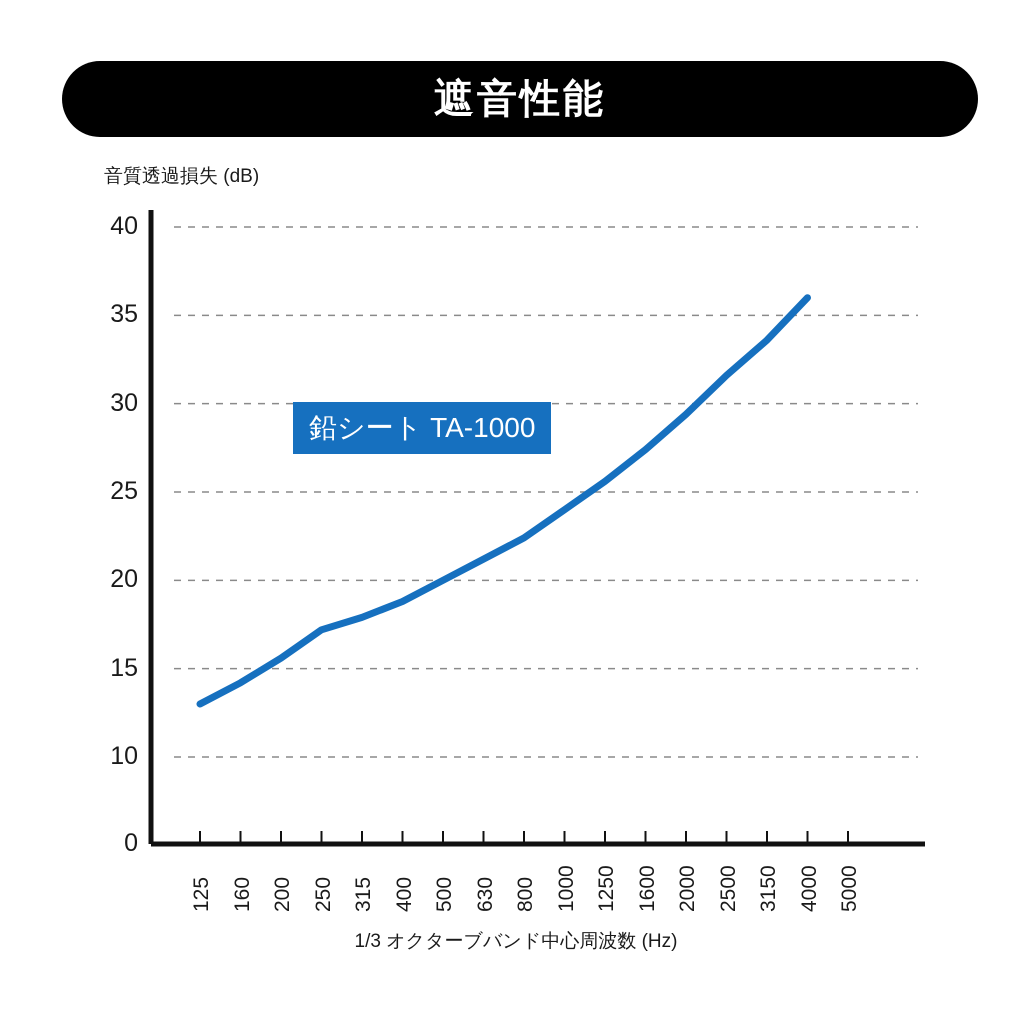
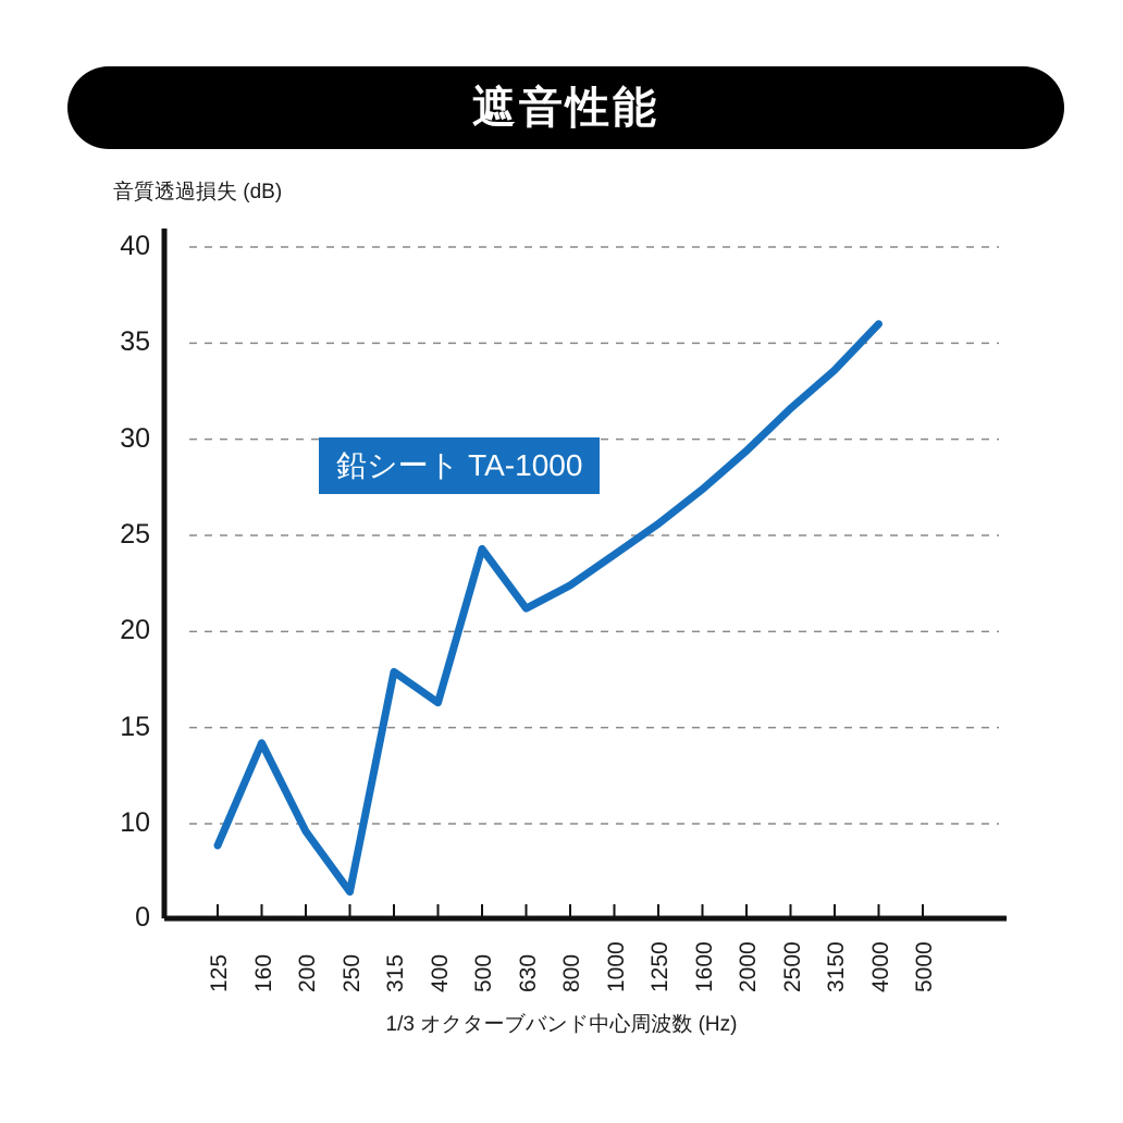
125: 13.0 -> 7.7
200: 15.6 -> 9.2
250: 17.2 -> 2.8
400: 18.8 -> 16.3
500: 20.0 -> 24.3
